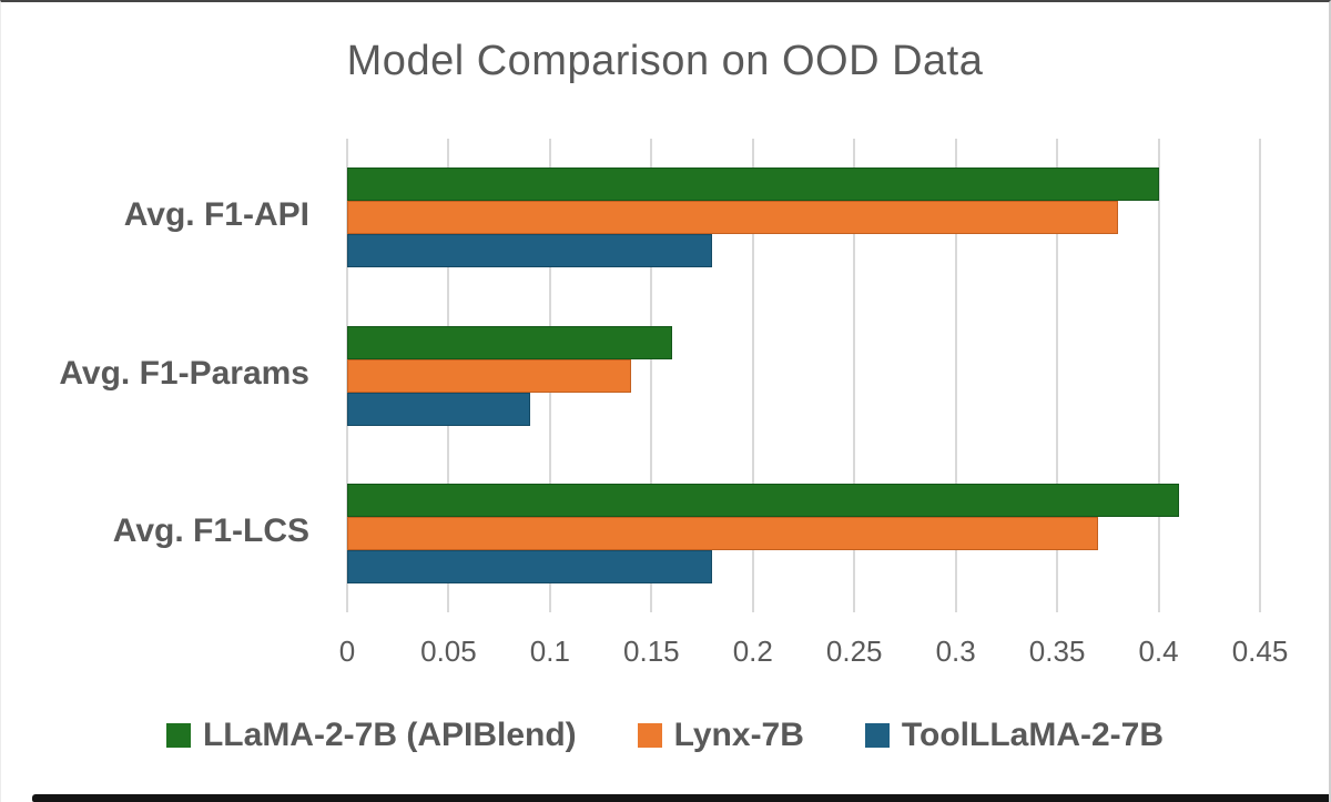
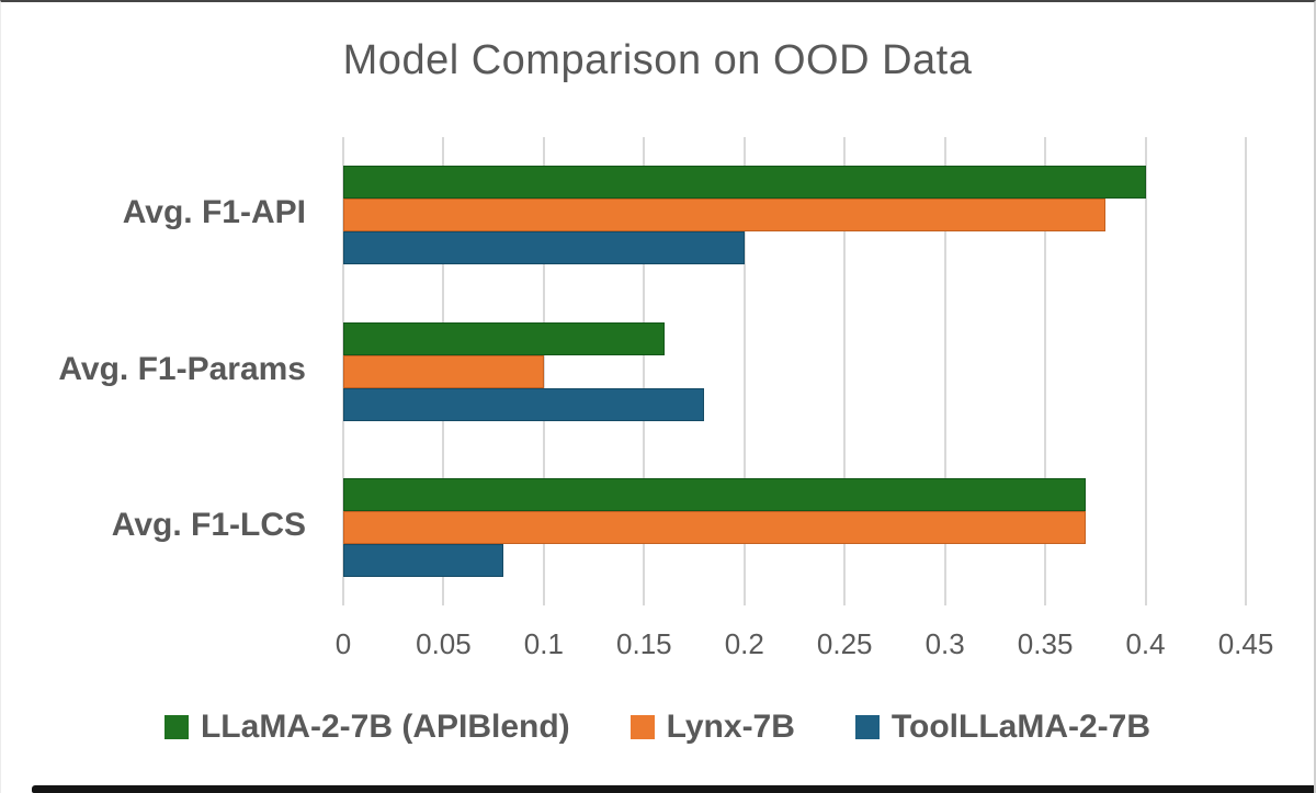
ToolLLaMA-2-7B/Avg. F1-API: 0.18 -> 0.20
Lynx-7B/Avg. F1-Params: 0.14 -> 0.10
ToolLLaMA-2-7B/Avg. F1-Params: 0.09 -> 0.18
LLaMA-2-7B (APIBlend)/Avg. F1-LCS: 0.41 -> 0.37
ToolLLaMA-2-7B/Avg. F1-LCS: 0.18 -> 0.08
